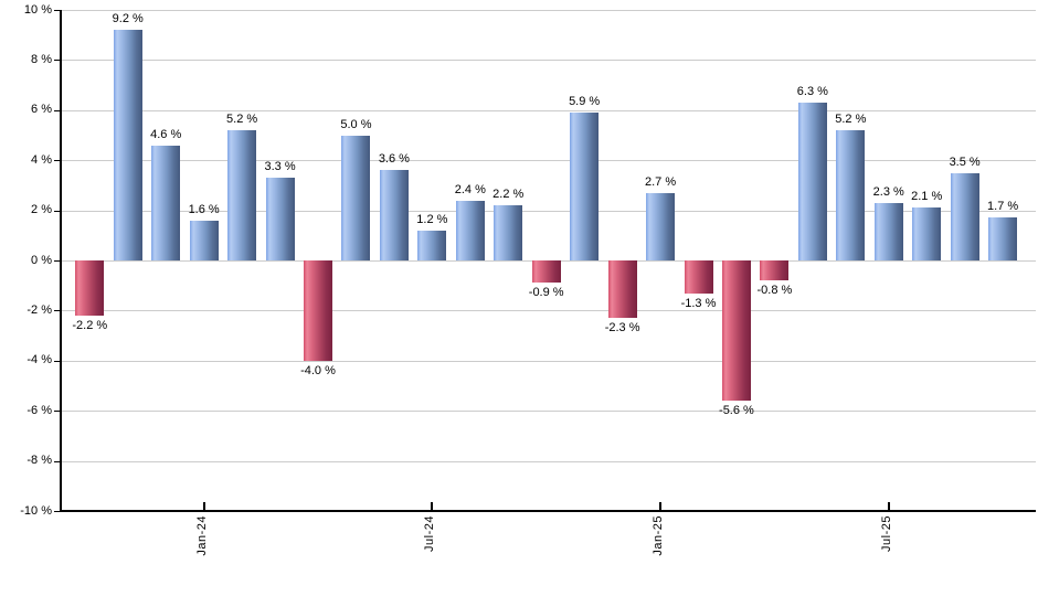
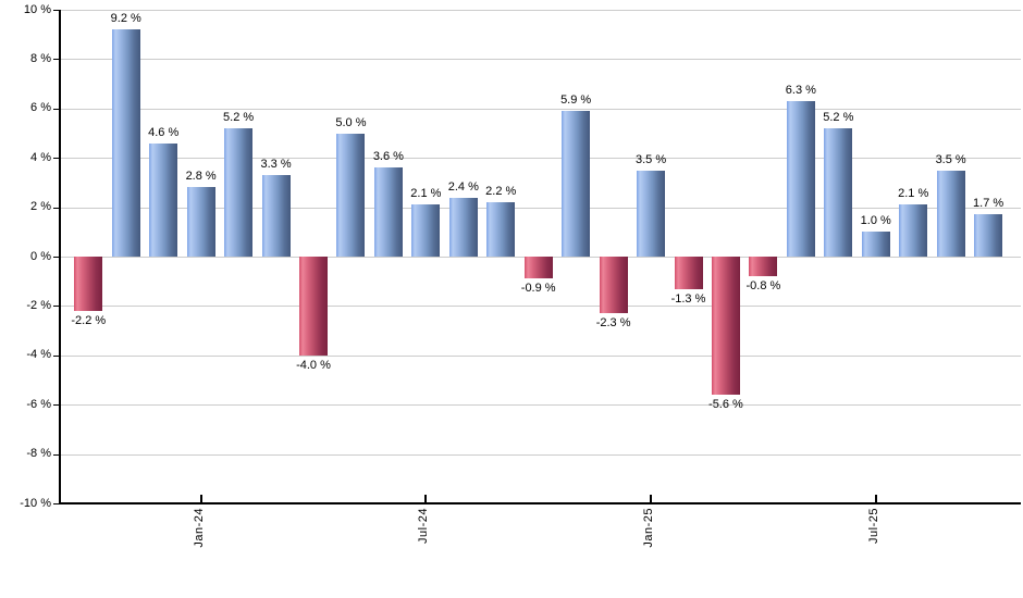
Jan-24: 1.6 -> 2.8
Jul-24: 1.2 -> 2.1
Jan-25: 2.7 -> 3.5
Jul-25: 2.3 -> 1.0
